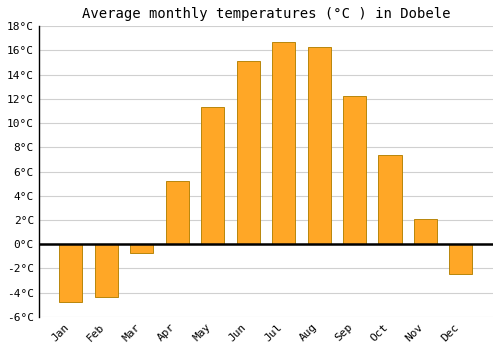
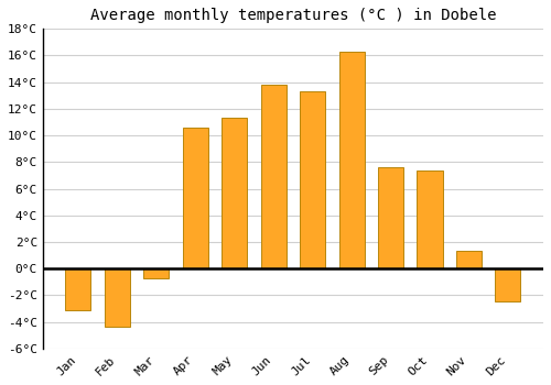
Jan: -4.8°C -> -3.1°C
Apr: 5.2°C -> 10.6°C
Jun: 15.1°C -> 13.8°C
Jul: 16.7°C -> 13.3°C
Sep: 12.2°C -> 7.6°C
Nov: 2.1°C -> 1.3°C
